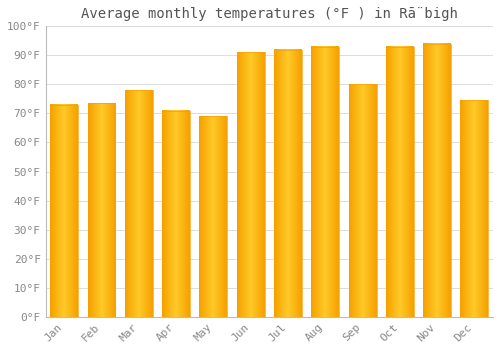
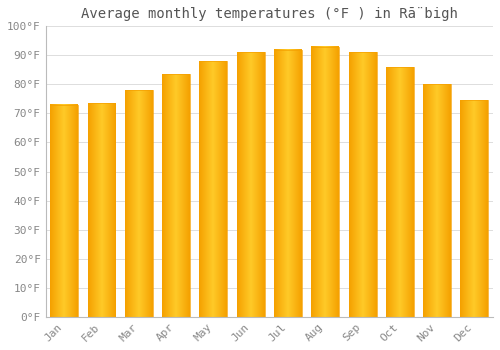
Apr: 71.0°F -> 83.5°F
May: 69.0°F -> 88.0°F
Sep: 80.0°F -> 91.0°F
Oct: 93.0°F -> 86.0°F
Nov: 94.0°F -> 80.0°F
